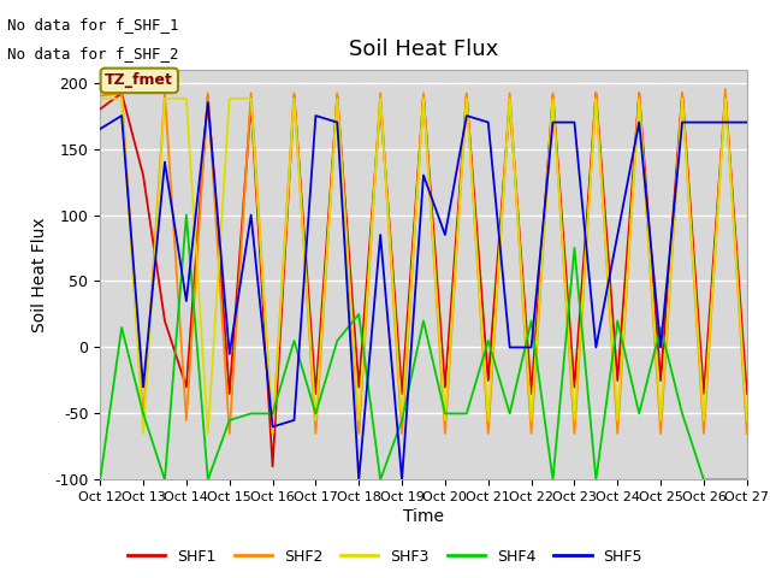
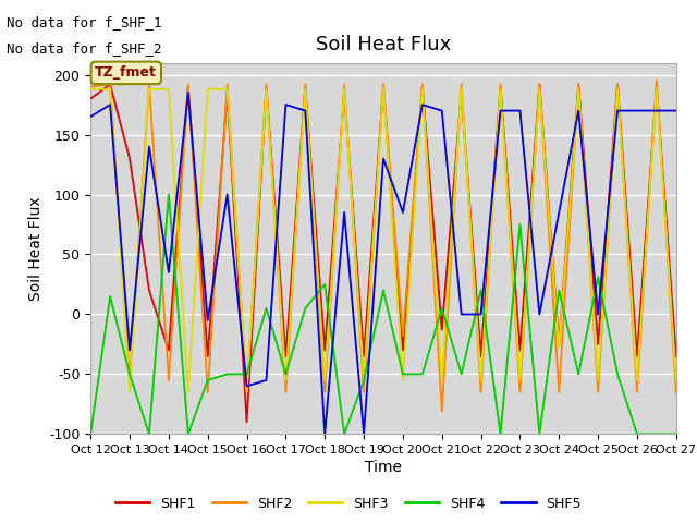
SHF2/Oct 20: -65 -> -18
SHF1/Oct 21: -25 -> -13
SHF2/Oct 21: -65 -> -81
SHF3/Oct 24: -55 -> -28
SHF4/Oct 25: 15 -> 31
